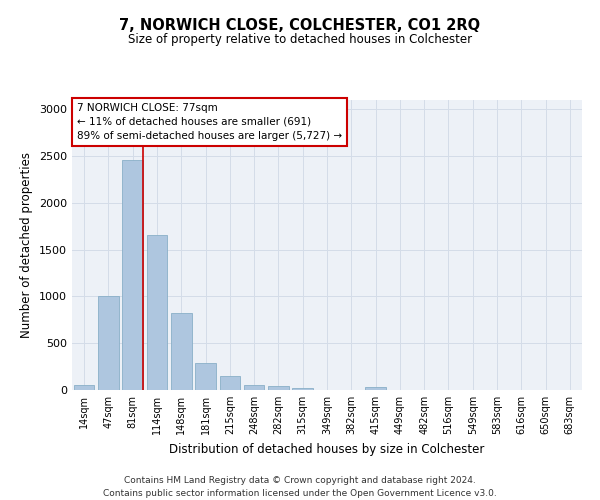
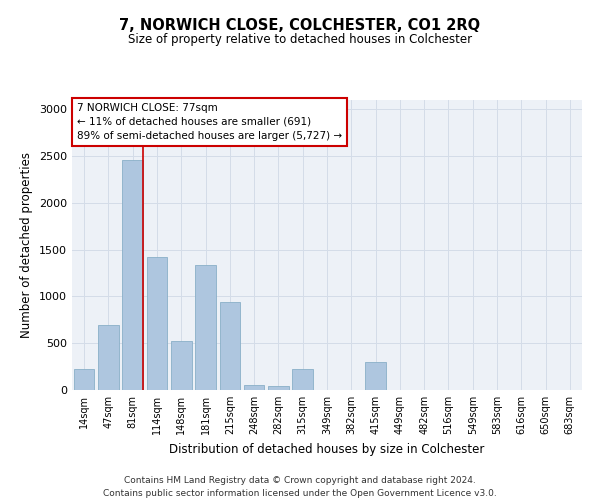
14sqm: 60 -> 220
47sqm: 1000 -> 700
114sqm: 1660 -> 1420
148sqm: 820 -> 520
181sqm: 290 -> 1340
215sqm: 140 -> 940
315sqm: 20 -> 220
415sqm: 30 -> 300
